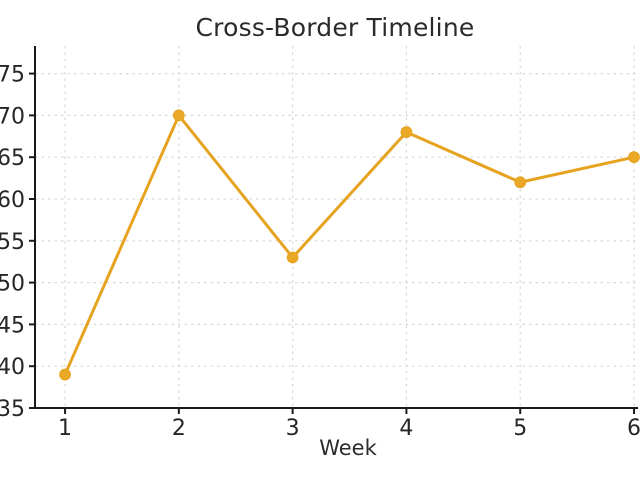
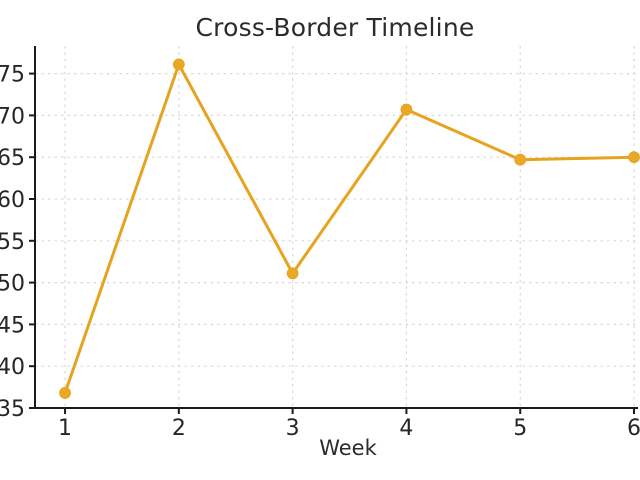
1: 39 -> 37
2: 70 -> 76
3: 53 -> 51
4: 68 -> 71
5: 62 -> 65
